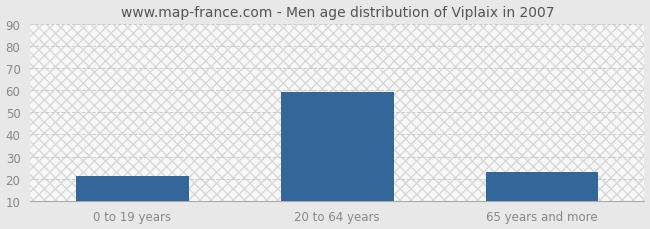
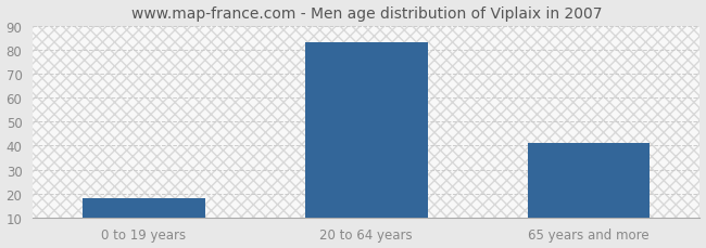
0 to 19 years: 21 -> 18
20 to 64 years: 59 -> 83
65 years and more: 23 -> 41
